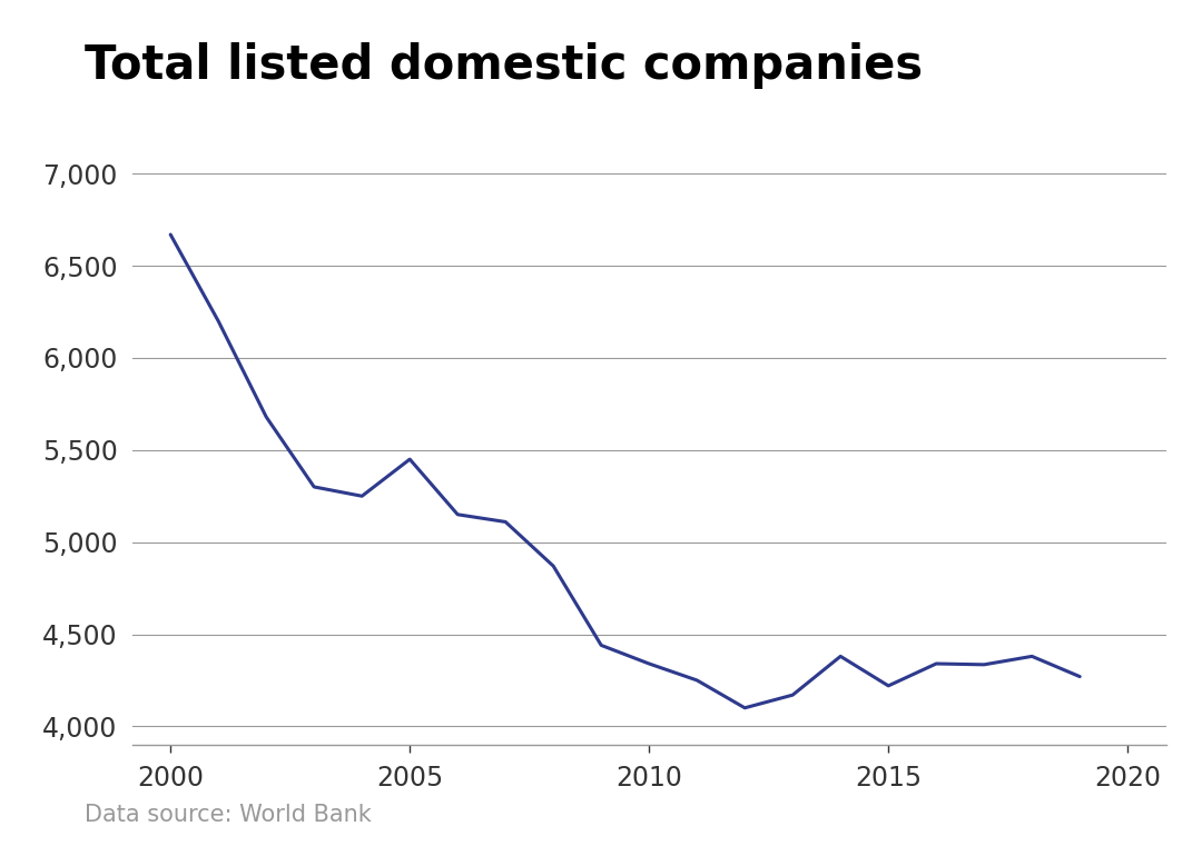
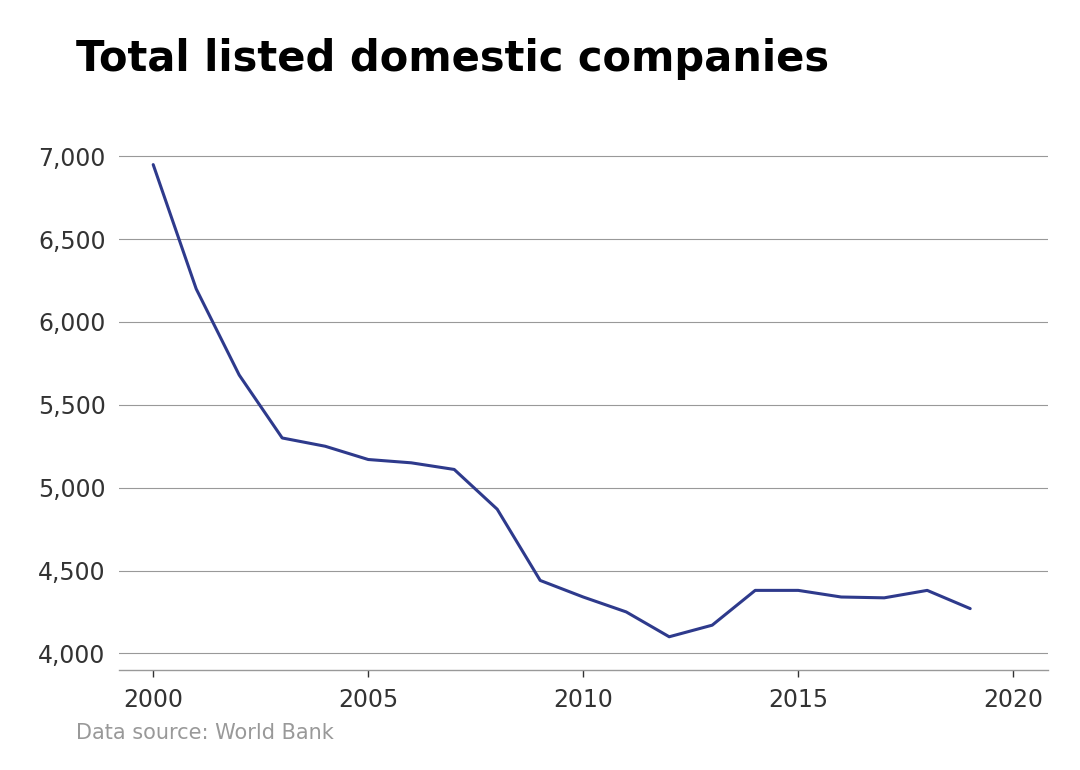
2000: 6,670 -> 6,950
2005: 5,450 -> 5,170
2015: 4,220 -> 4,380
